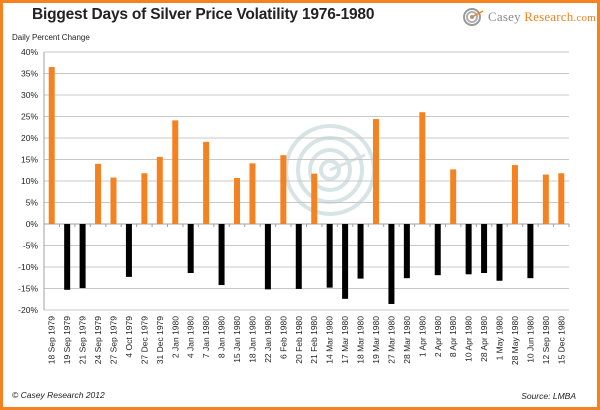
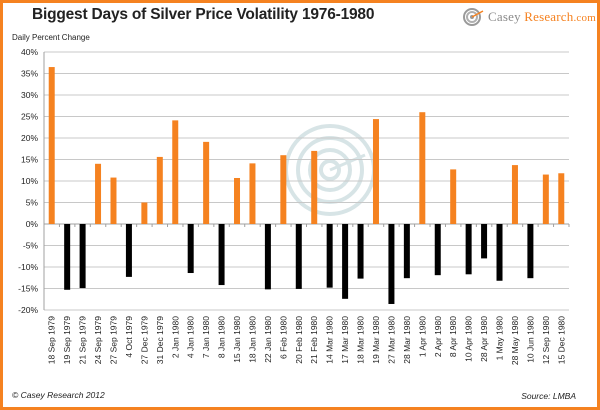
27 Dec 1979: 12% -> 5%
21 Feb 1980: 12% -> 17%
28 Apr 1980: -11% -> -8%
